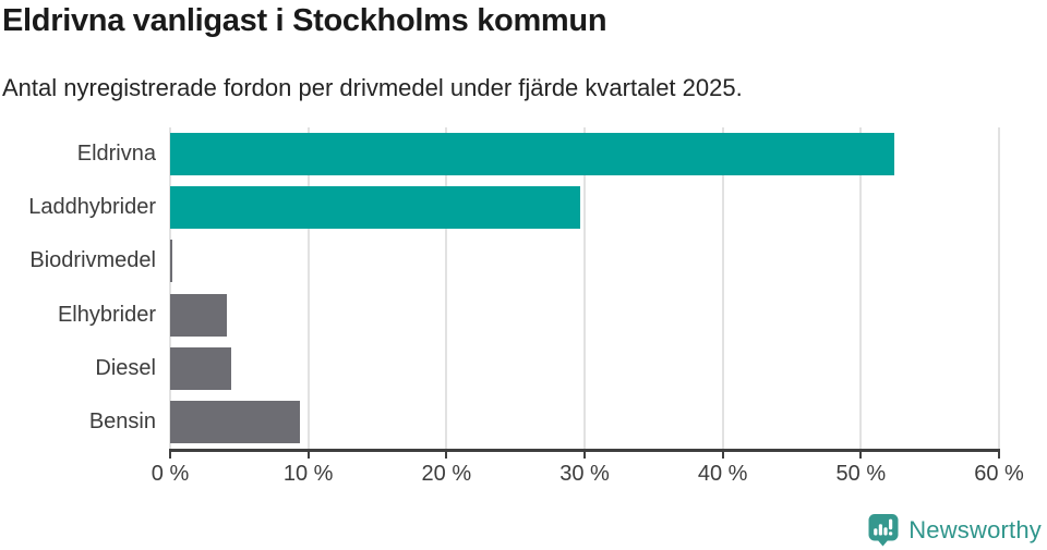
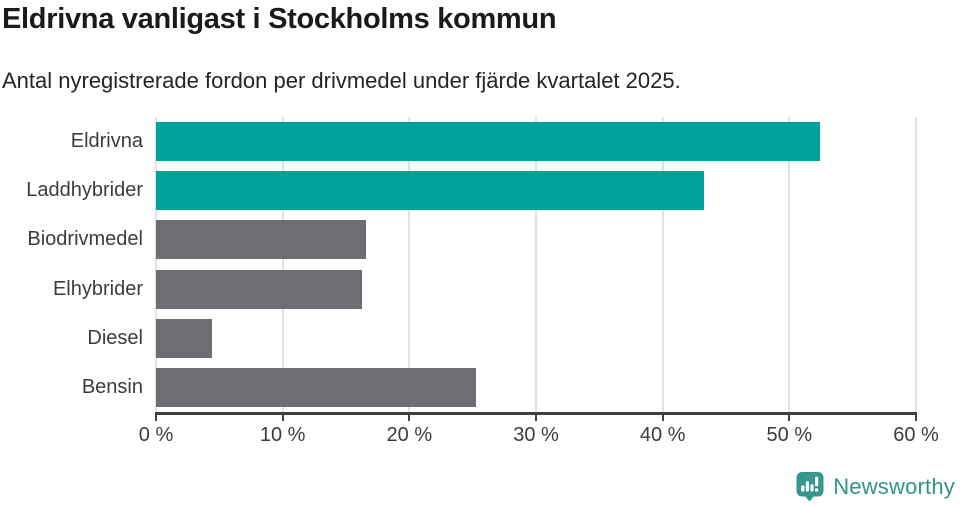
Laddhybrider: 29.7% -> 43.3%
Biodrivmedel: 0.1% -> 16.6%
Elhybrider: 4.1% -> 16.3%
Bensin: 9.4% -> 25.3%
